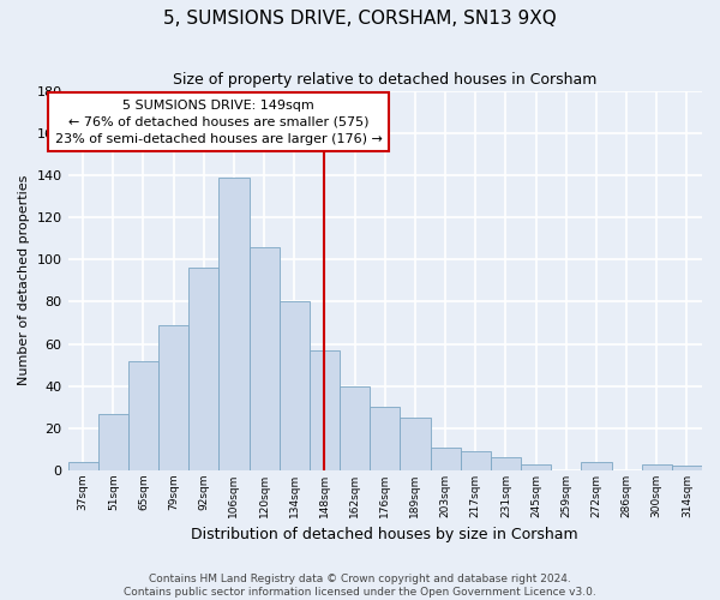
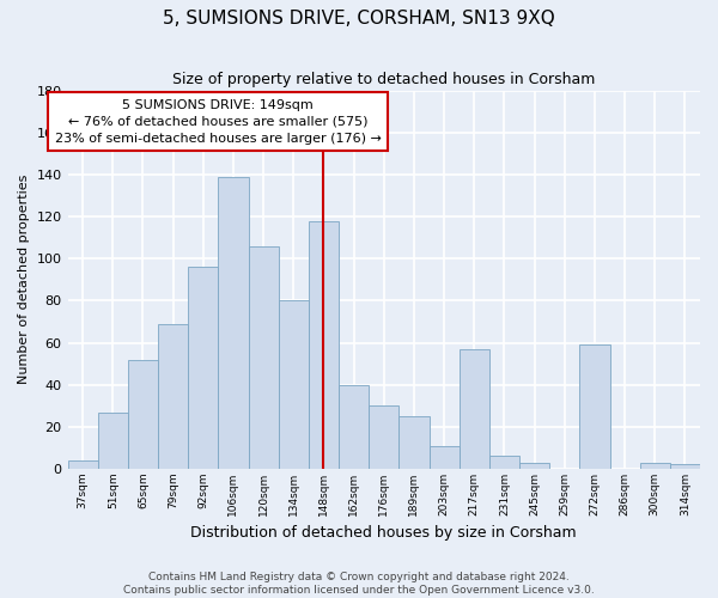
148sqm: 57 -> 118
217sqm: 9 -> 57
272sqm: 4 -> 59
